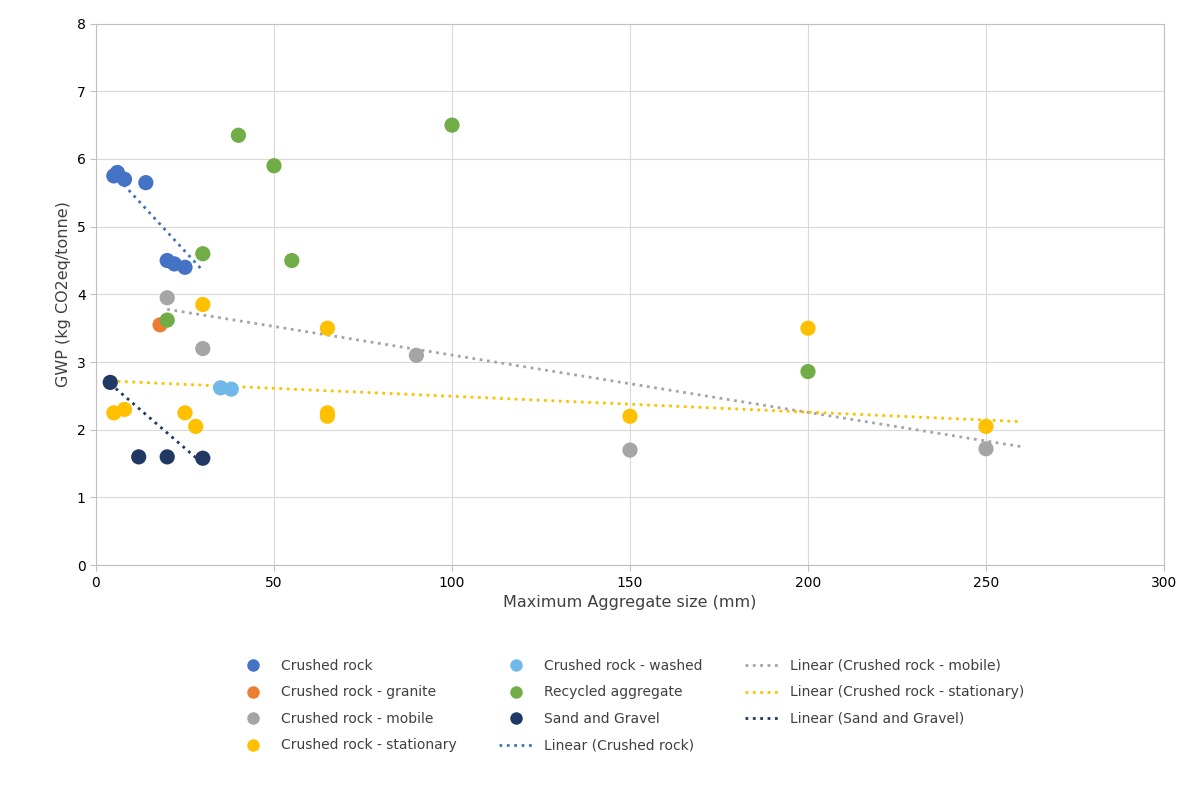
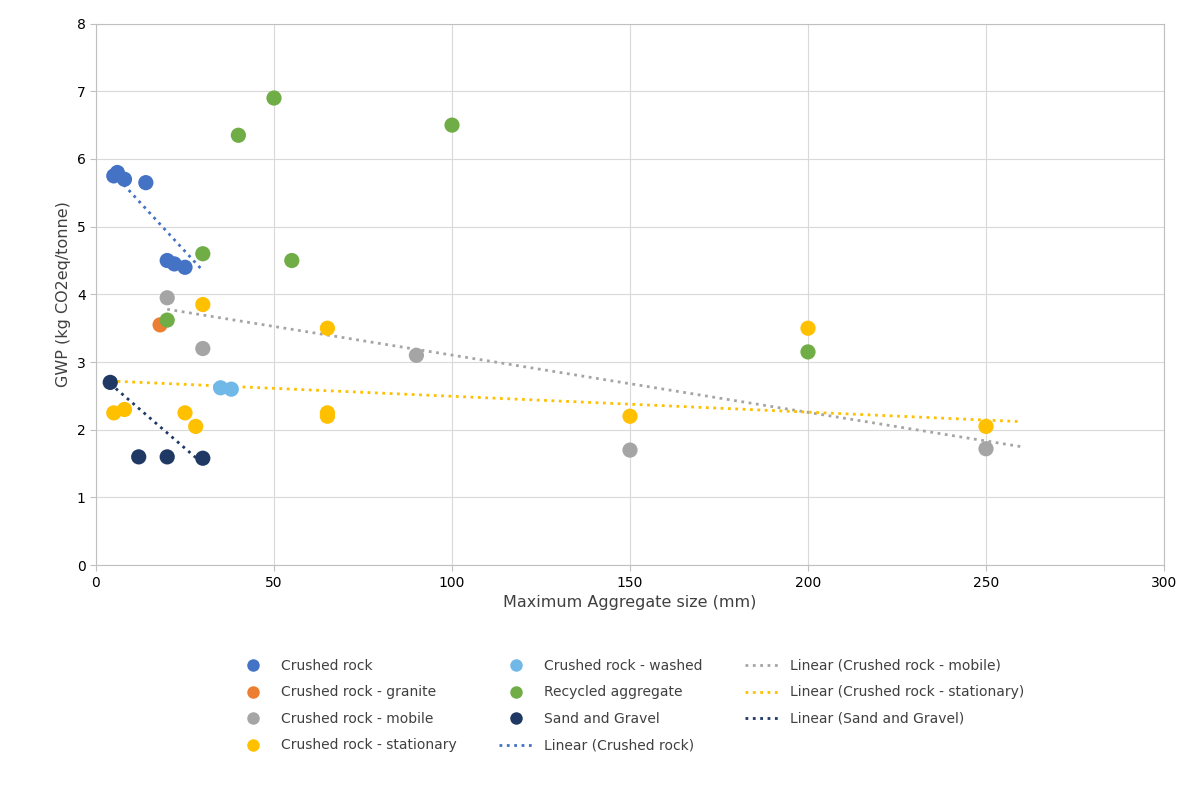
Recycled aggregate/50: 5.90 -> 6.90
Recycled aggregate/200: 2.86 -> 3.15
